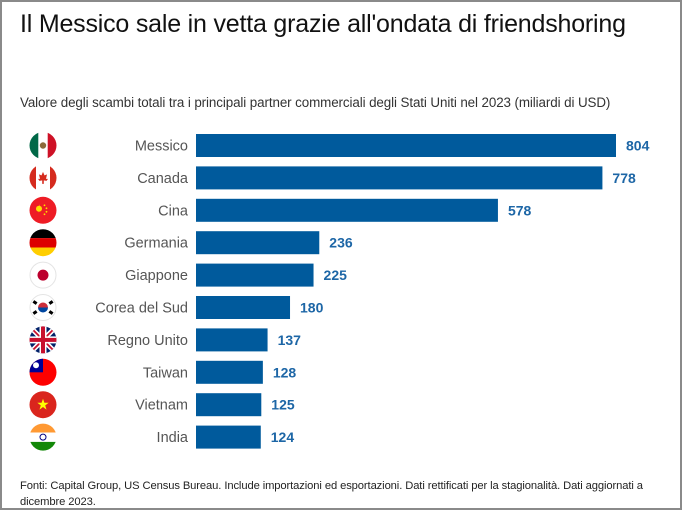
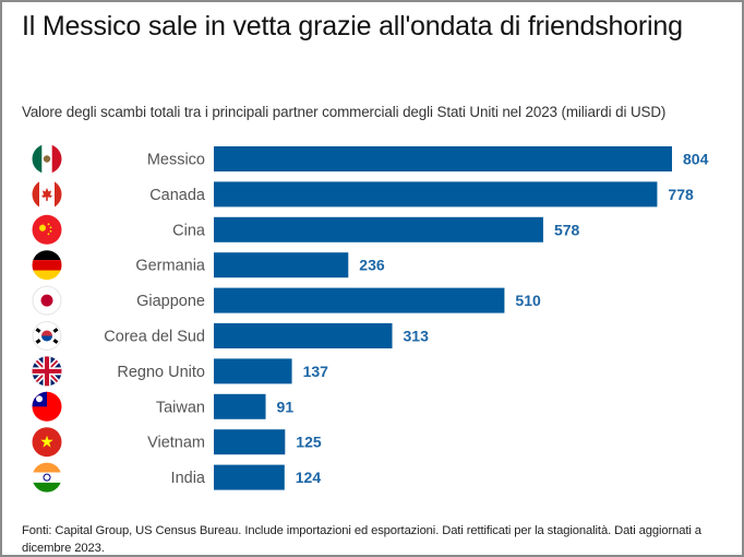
Giappone: 225 -> 510
Corea del Sud: 180 -> 313
Taiwan: 128 -> 91
